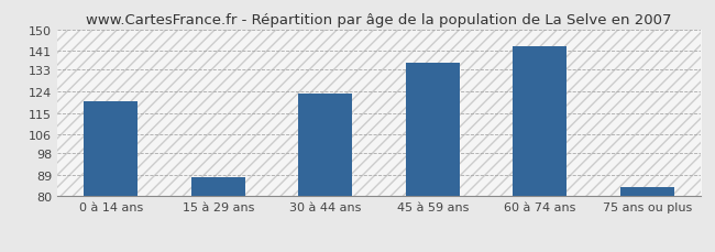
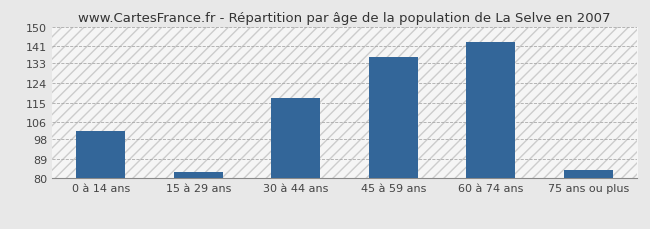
0 à 14 ans: 120 -> 102
15 à 29 ans: 88 -> 83
30 à 44 ans: 123 -> 117
